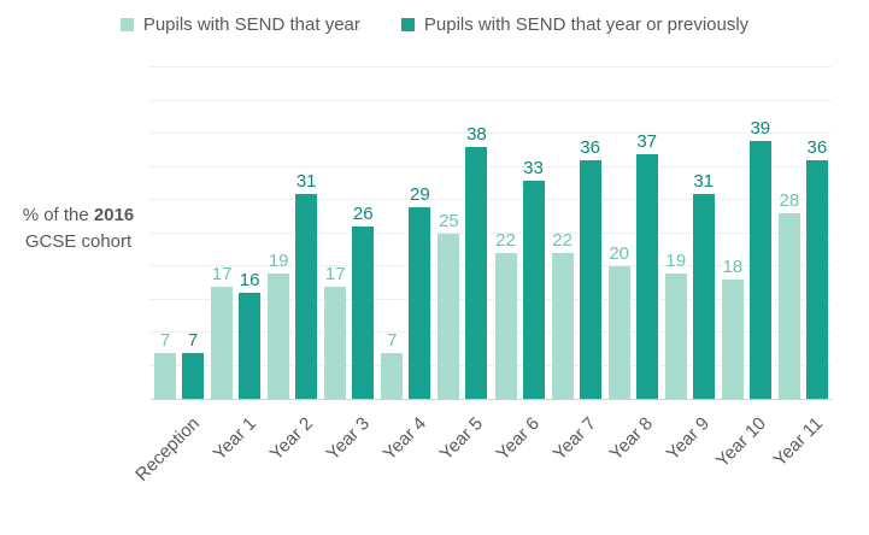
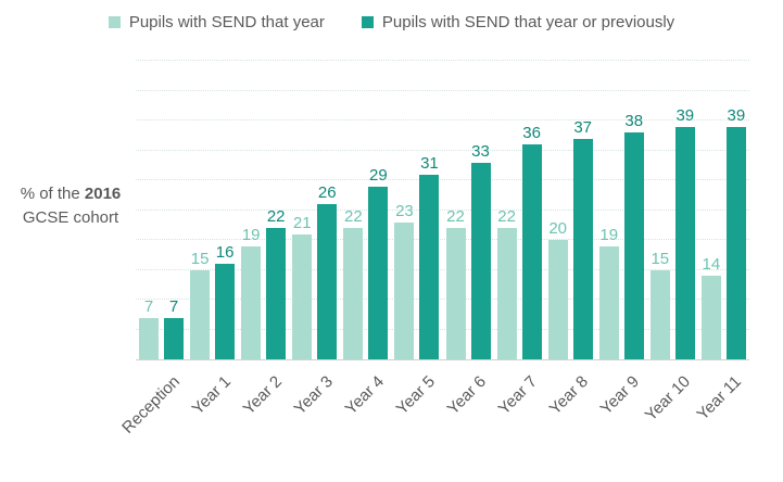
Pupils with SEND that year/Year 1: 17 -> 15
Pupils with SEND that year or previously/Year 2: 31 -> 22
Pupils with SEND that year/Year 3: 17 -> 21
Pupils with SEND that year/Year 4: 7 -> 22
Pupils with SEND that year/Year 5: 25 -> 23
Pupils with SEND that year or previously/Year 5: 38 -> 31
Pupils with SEND that year or previously/Year 9: 31 -> 38
Pupils with SEND that year/Year 10: 18 -> 15
Pupils with SEND that year/Year 11: 28 -> 14
Pupils with SEND that year or previously/Year 11: 36 -> 39
